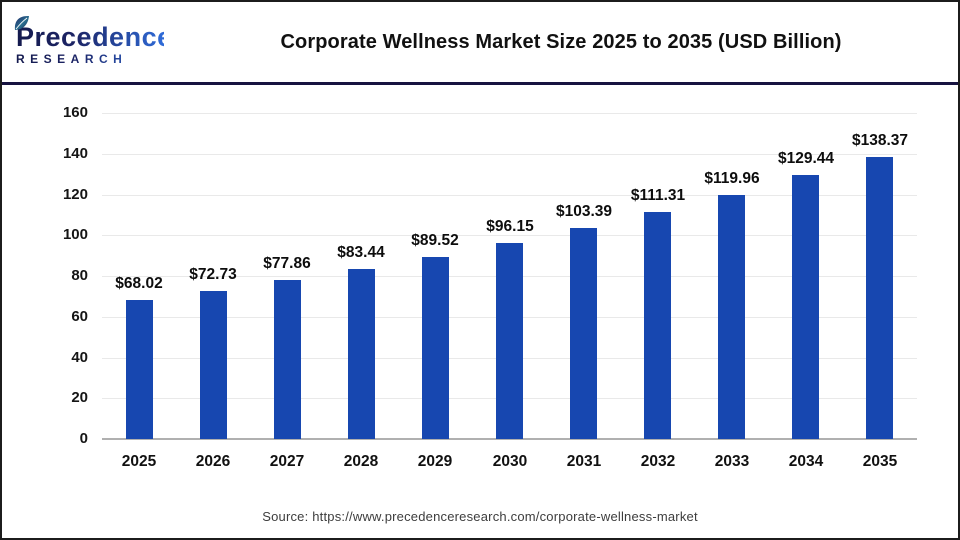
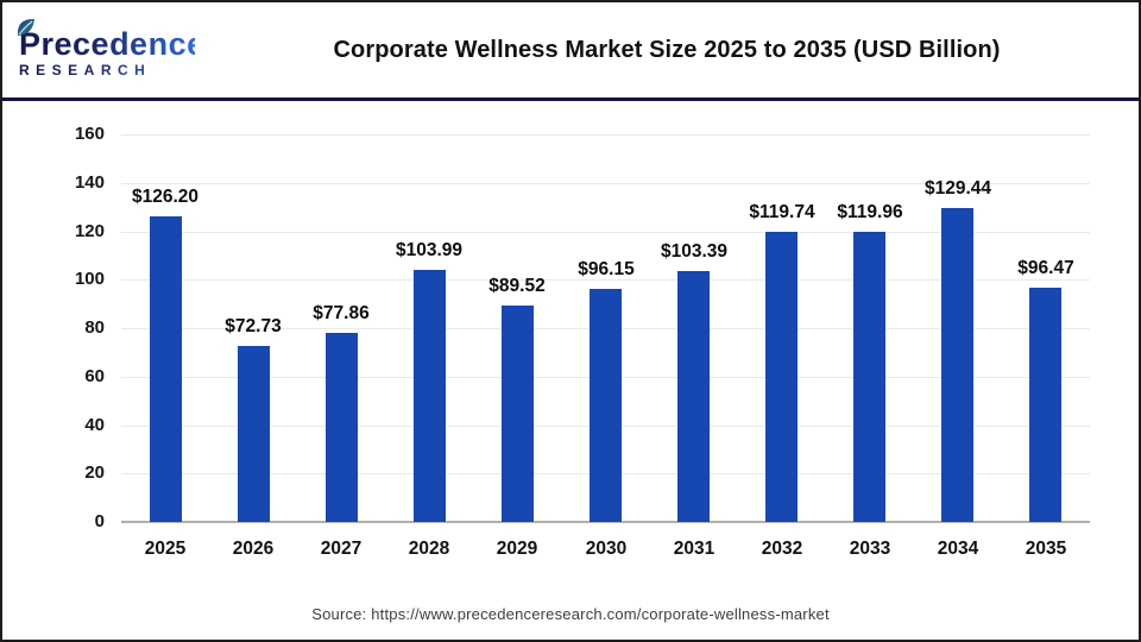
2025: $68.02 -> $126.20
2028: $83.44 -> $103.99
2032: $111.31 -> $119.74
2035: $138.37 -> $96.47
